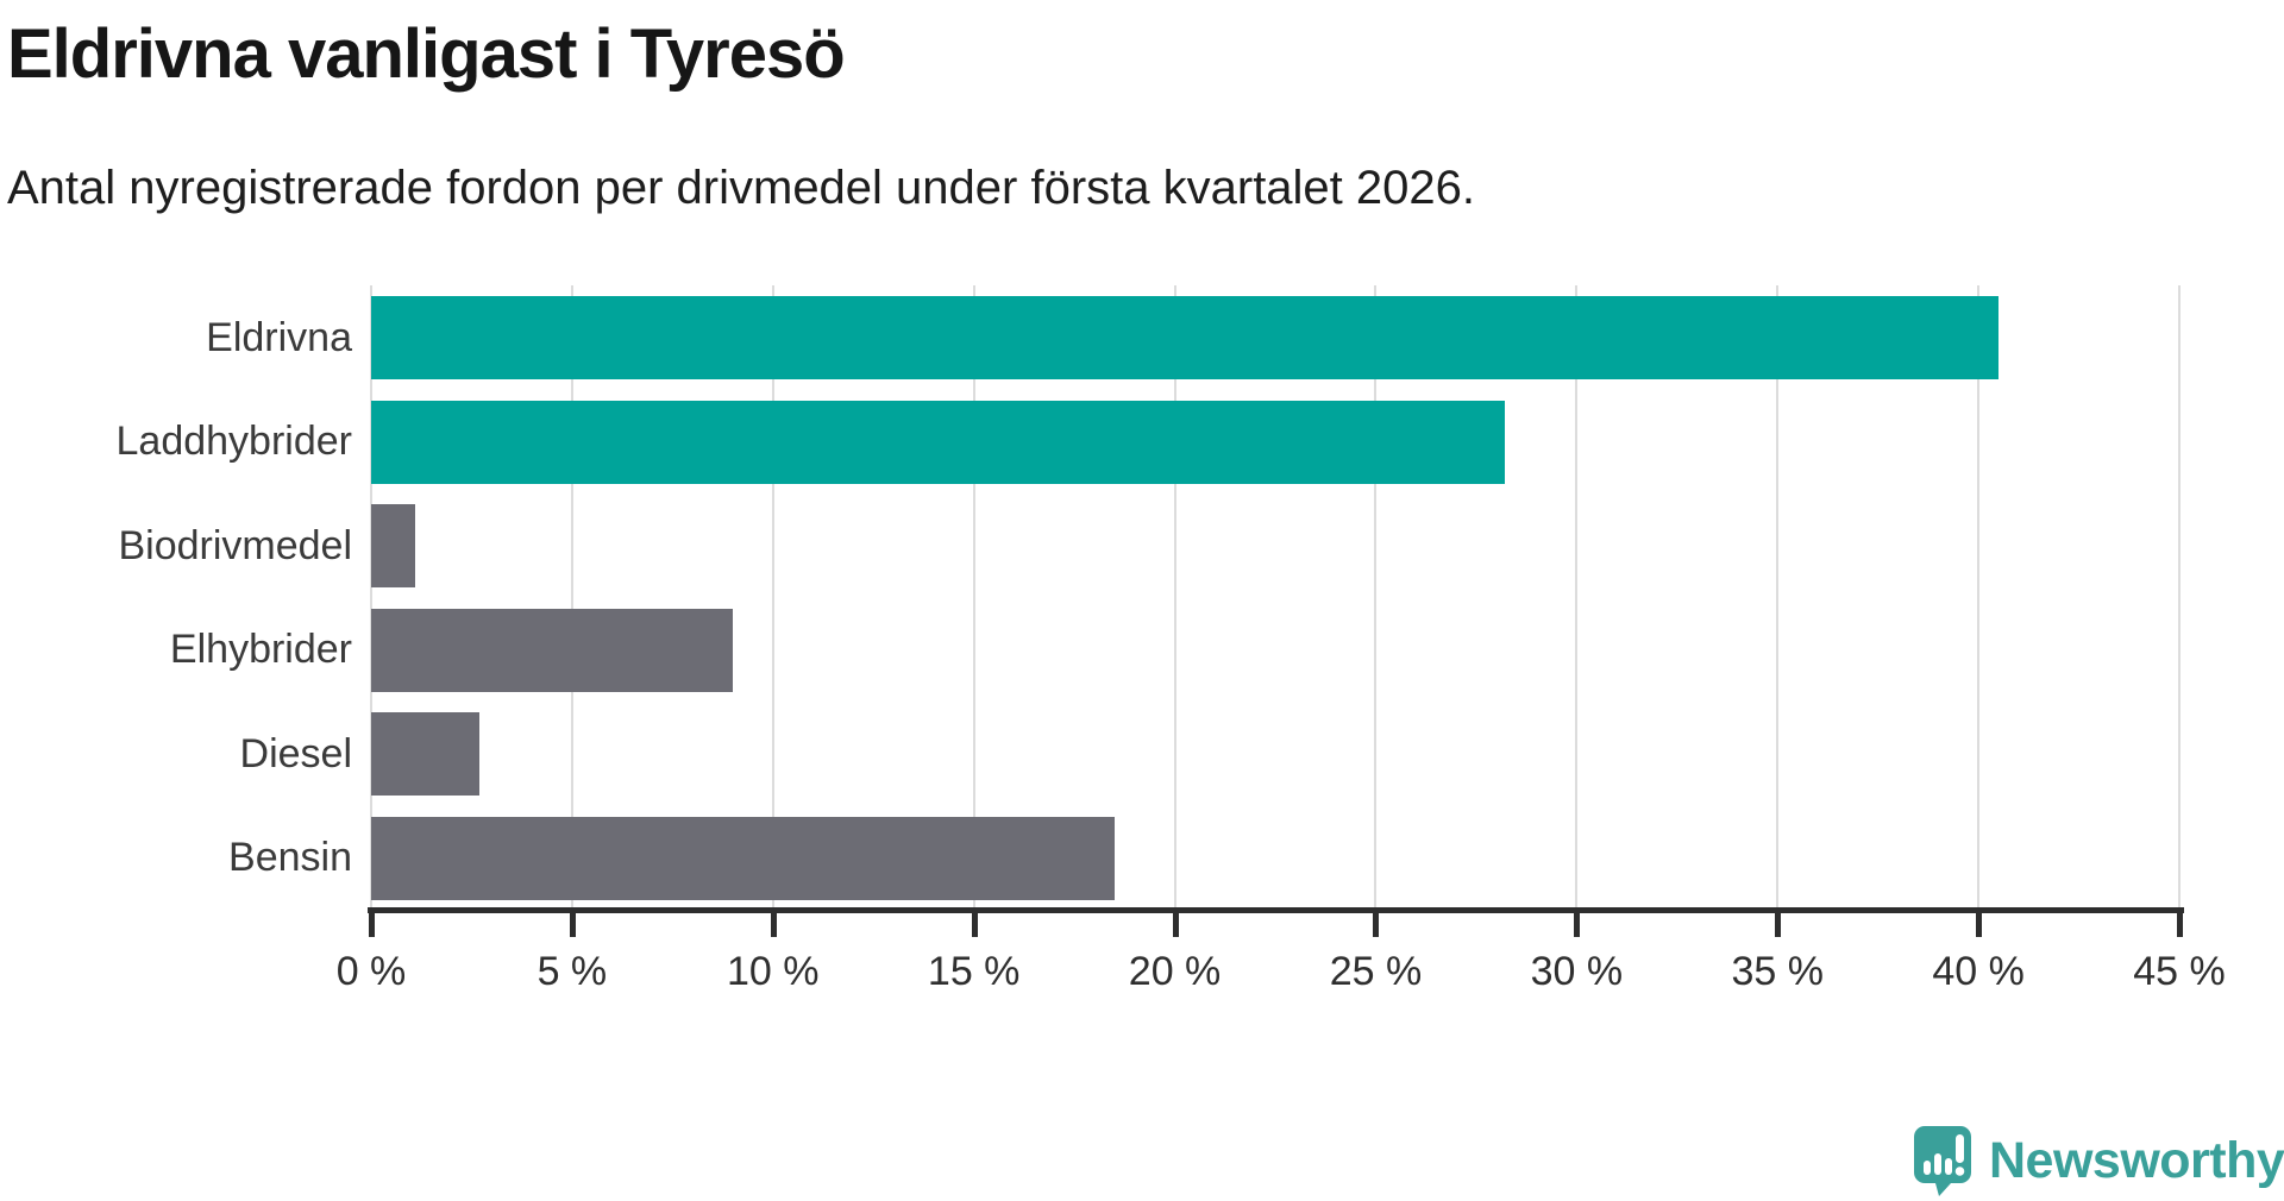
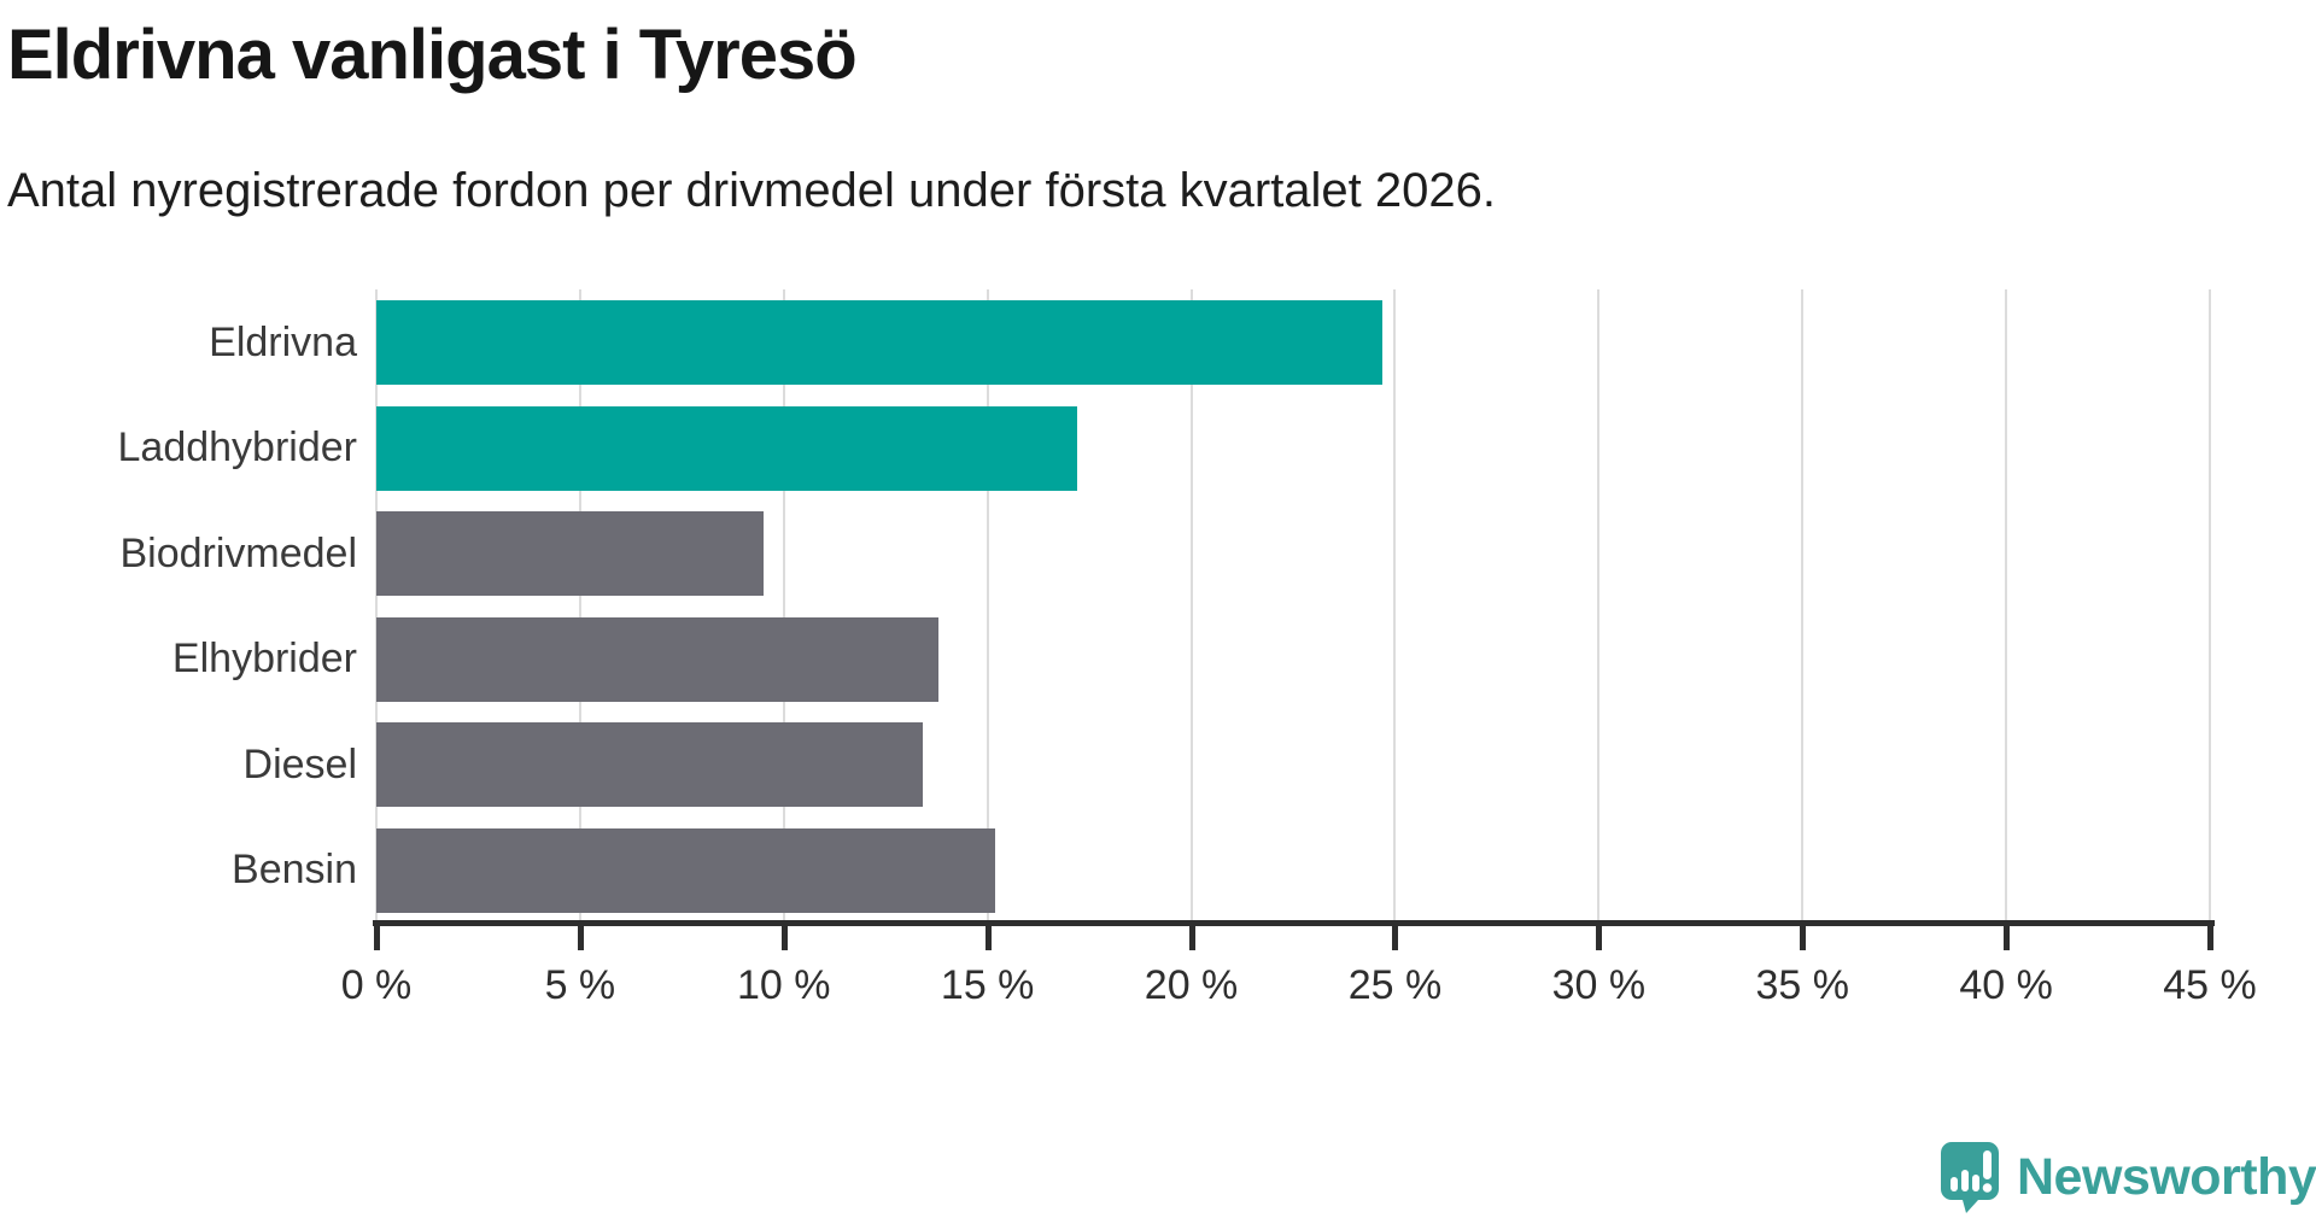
Eldrivna: 40.5% -> 24.7%
Laddhybrider: 28.2% -> 17.2%
Biodrivmedel: 1.1% -> 9.5%
Elhybrider: 9.0% -> 13.8%
Diesel: 2.7% -> 13.4%
Bensin: 18.5% -> 15.2%
